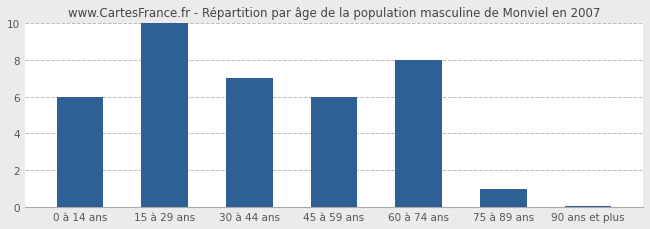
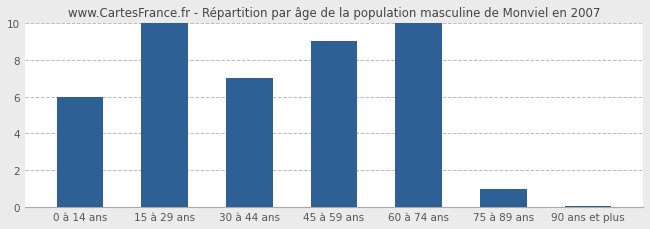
45 à 59 ans: 6.0 -> 9.0
60 à 74 ans: 8.0 -> 10.0
